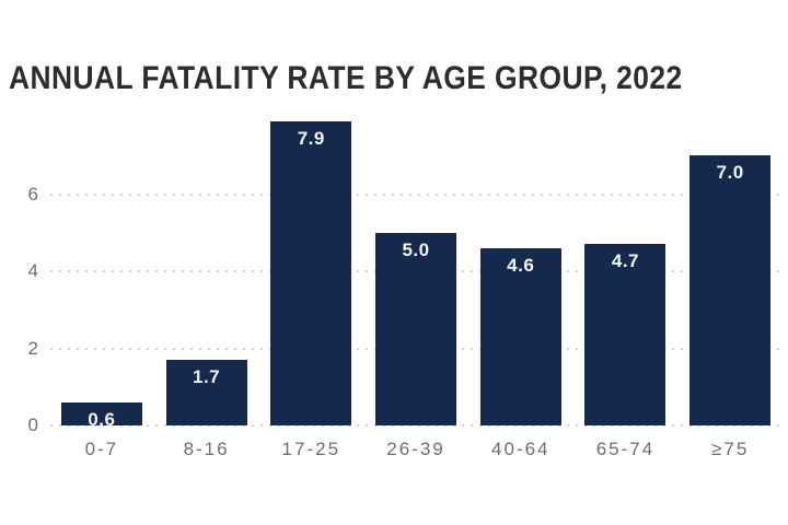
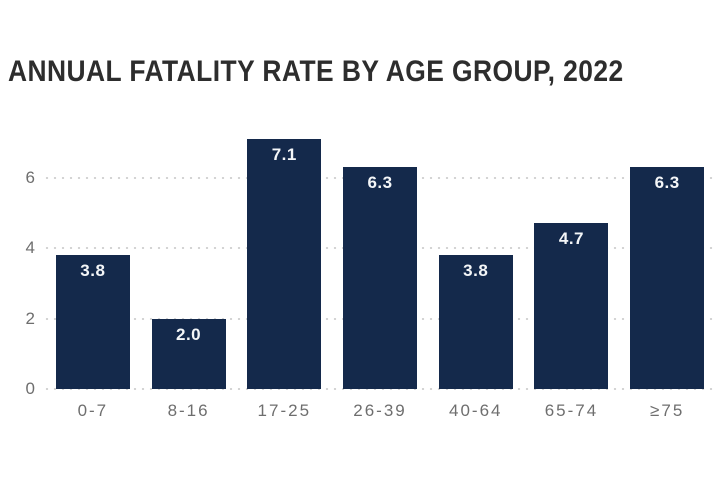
0-7: 0.6 -> 3.8
8-16: 1.7 -> 2.0
17-25: 7.9 -> 7.1
26-39: 5.0 -> 6.3
40-64: 4.6 -> 3.8
≥75: 7.0 -> 6.3
